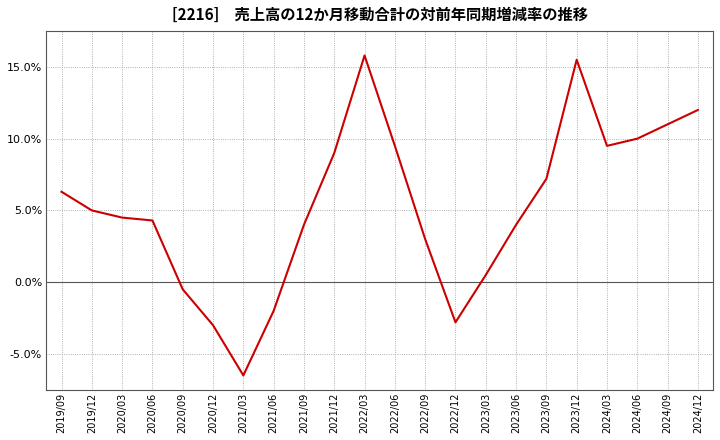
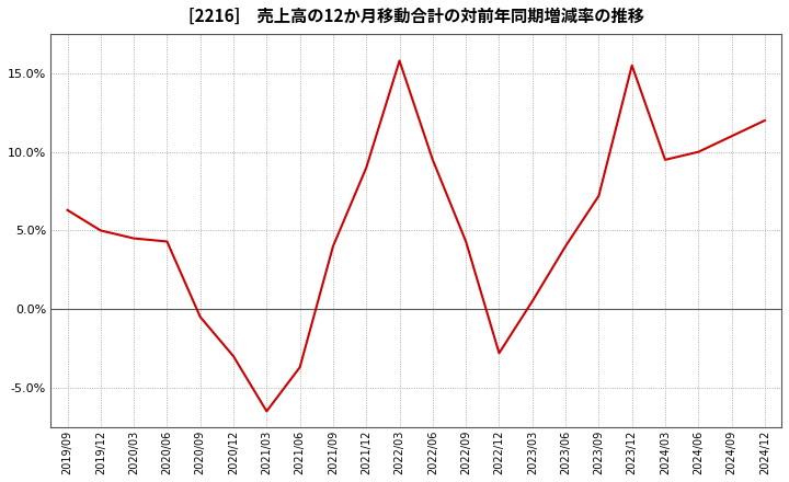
2021/06: -2.0% -> -3.7%
2022/09: 3.0% -> 4.3%
